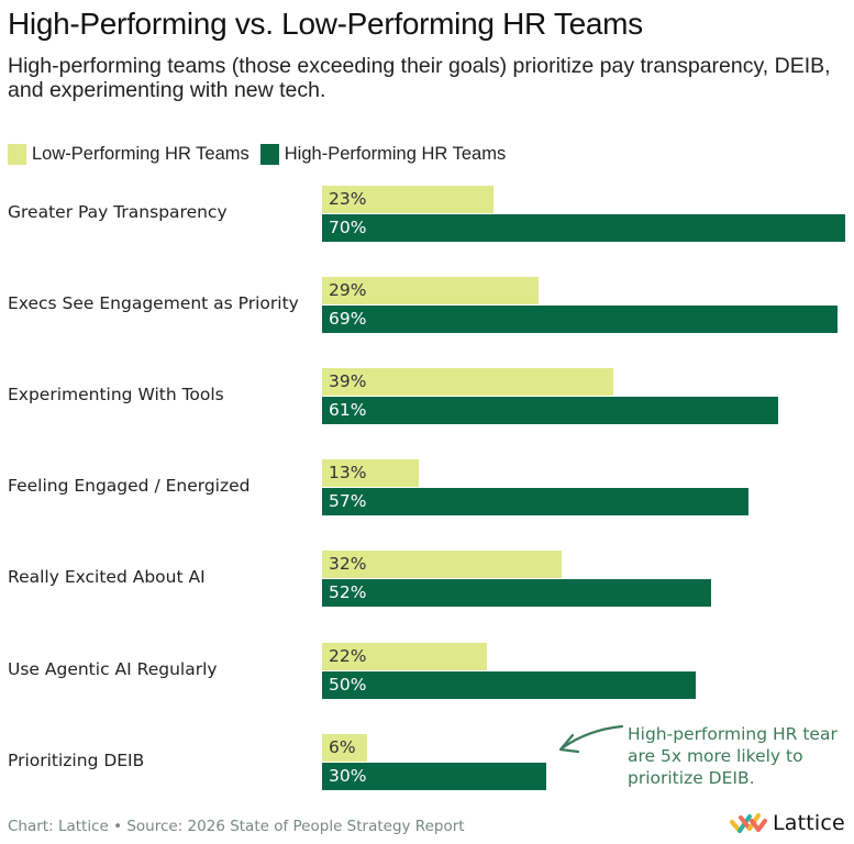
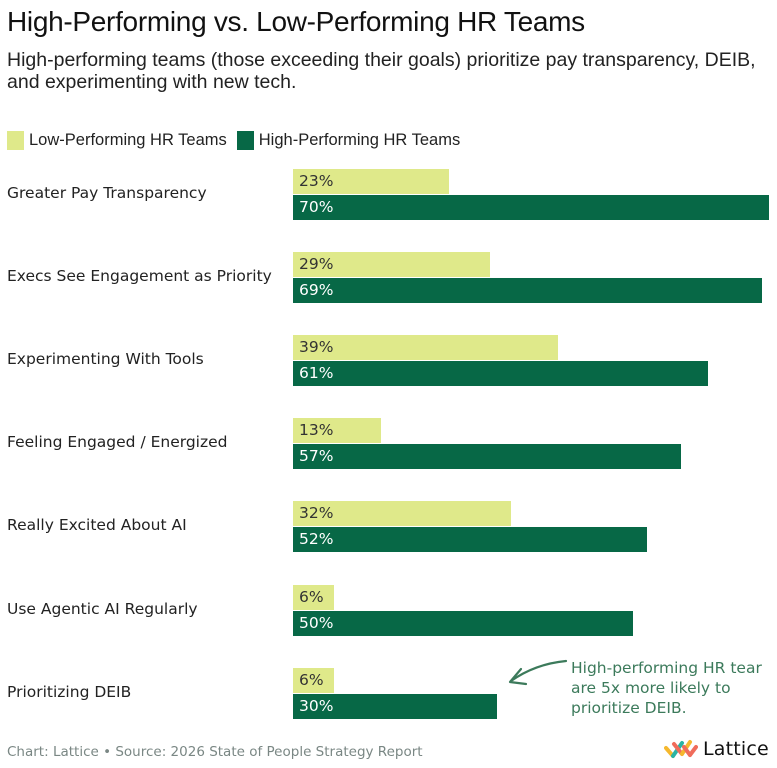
Low-Performing HR Teams/Use Agentic AI Regularly: 22% -> 6%
